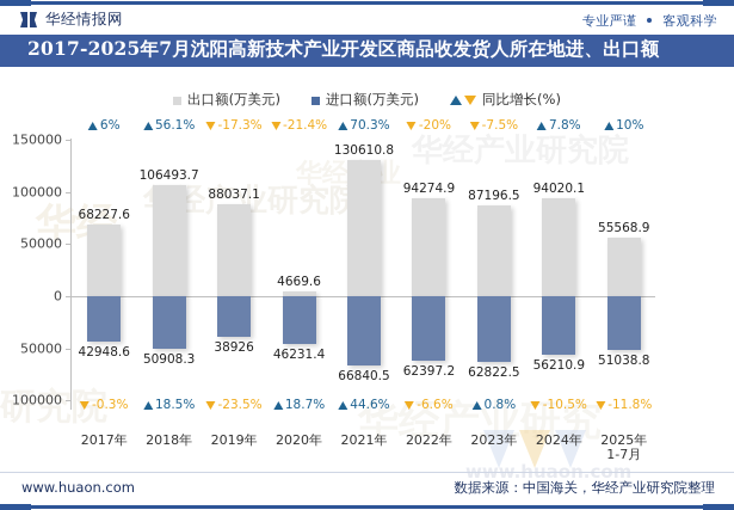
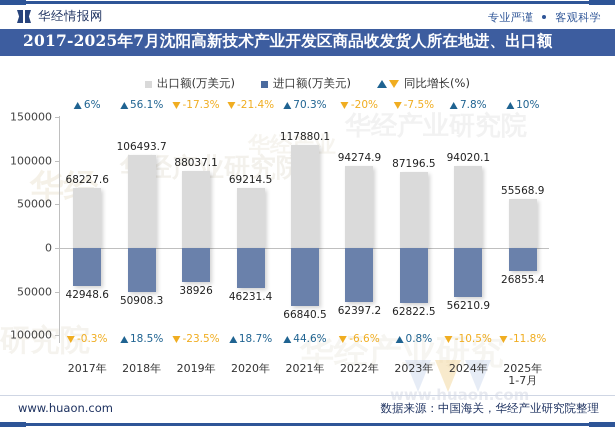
出口额(万美元)/2020年: 4669.6 -> 69214.5
出口额(万美元)/2021年: 130610.8 -> 117880.1
进口额(万美元)/2025年 1-7月: 51038.8 -> 26855.4
